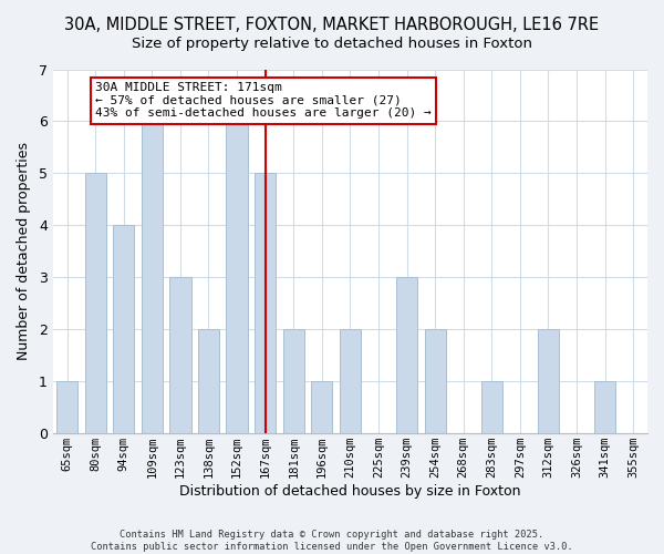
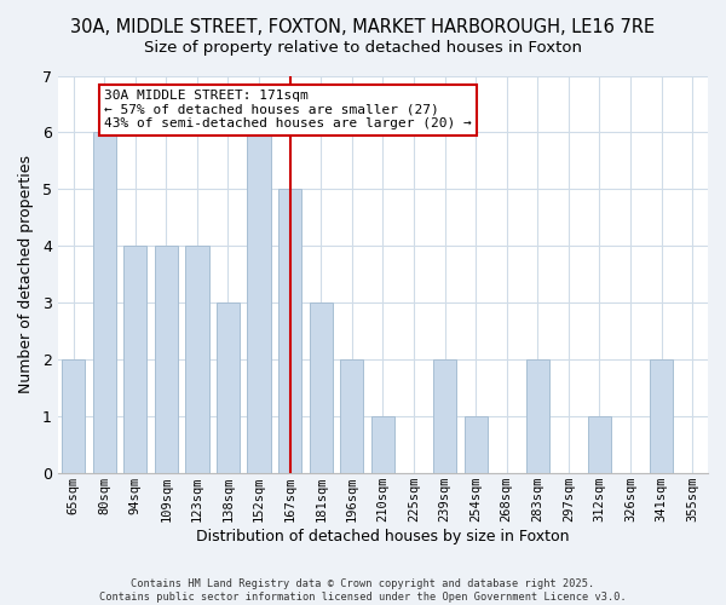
65sqm: 1 -> 2
80sqm: 5 -> 6
109sqm: 6 -> 4
123sqm: 3 -> 4
138sqm: 2 -> 3
181sqm: 2 -> 3
196sqm: 1 -> 2
210sqm: 2 -> 1
239sqm: 3 -> 2
254sqm: 2 -> 1
283sqm: 1 -> 2
312sqm: 2 -> 1
341sqm: 1 -> 2
